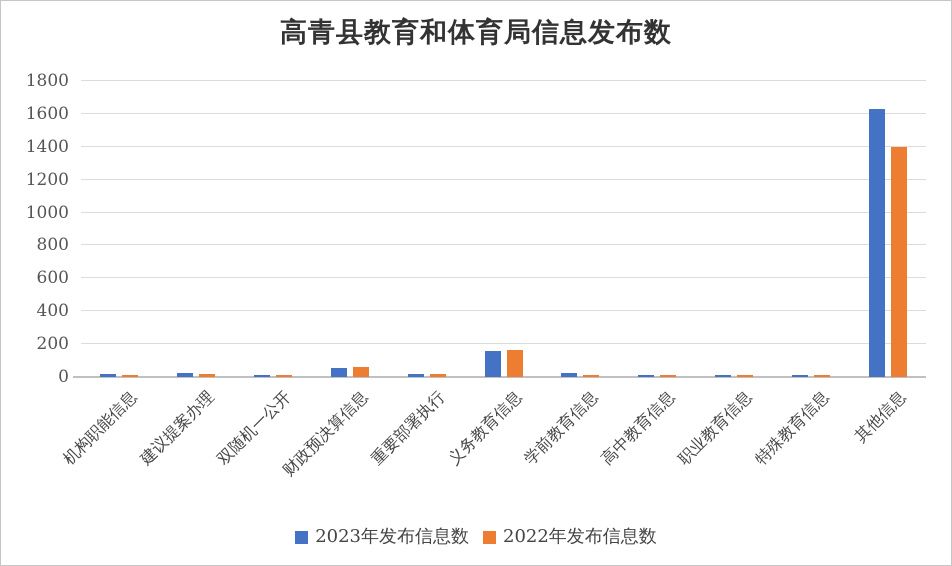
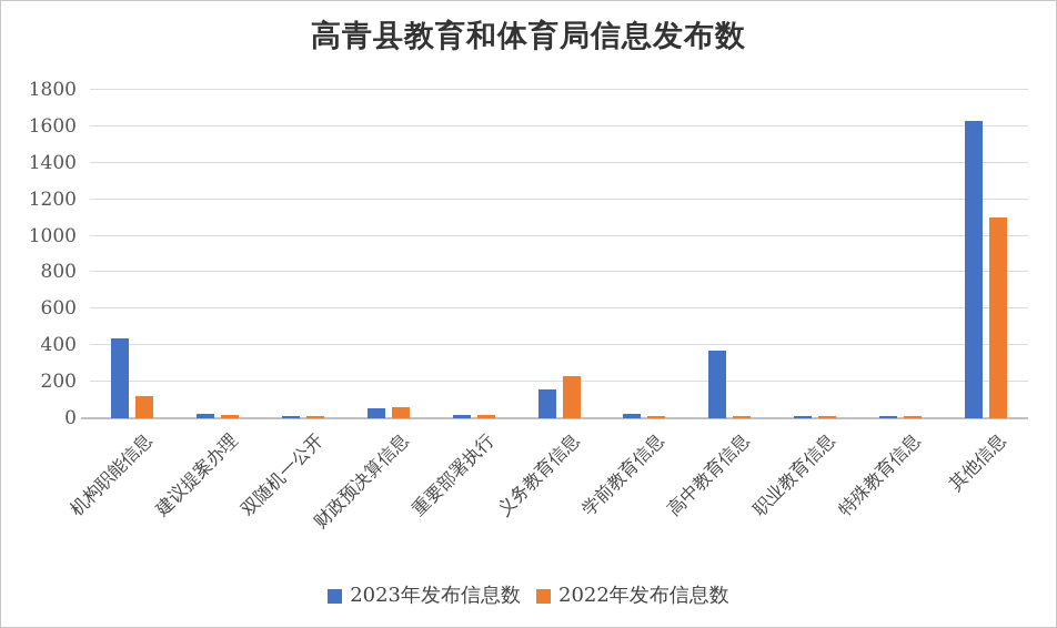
2023年发布信息数/机构职能信息: 20 -> 440
2022年发布信息数/机构职能信息: 10 -> 120
2022年发布信息数/义务教育信息: 160 -> 230
2023年发布信息数/高中教育信息: 10 -> 370
2022年发布信息数/其他信息: 1400 -> 1100
